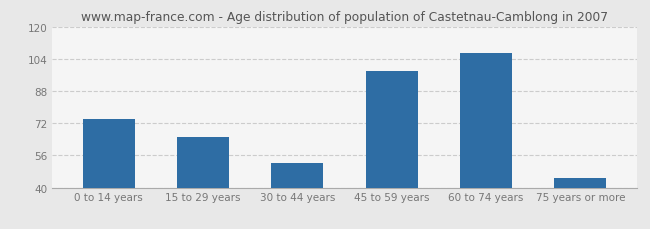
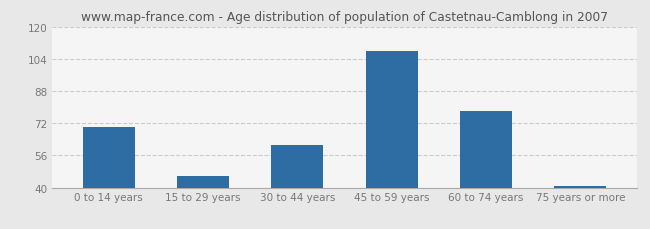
0 to 14 years: 74 -> 70
15 to 29 years: 65 -> 46
30 to 44 years: 52 -> 61
45 to 59 years: 98 -> 108
60 to 74 years: 107 -> 78
75 years or more: 45 -> 41
